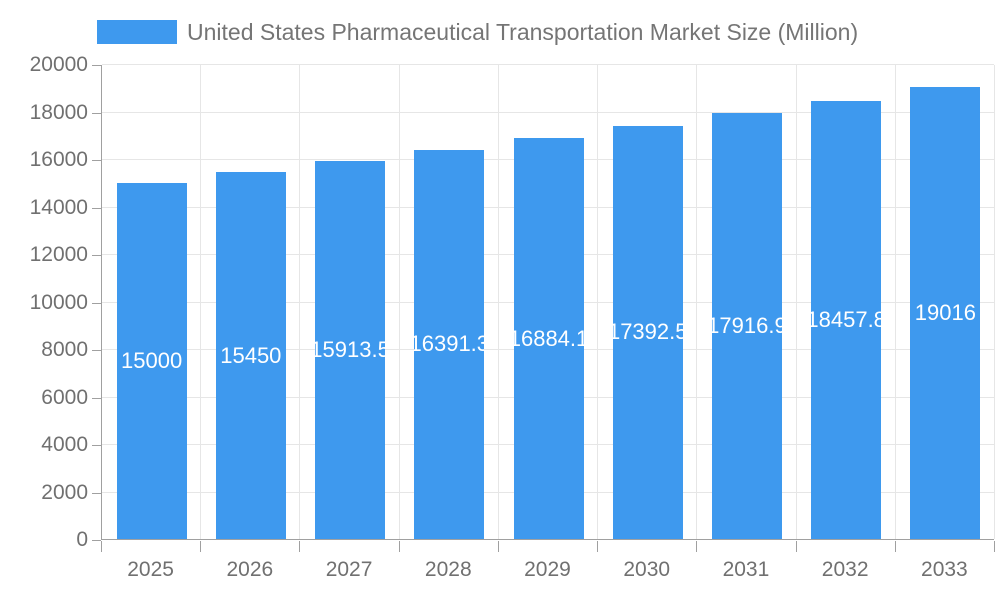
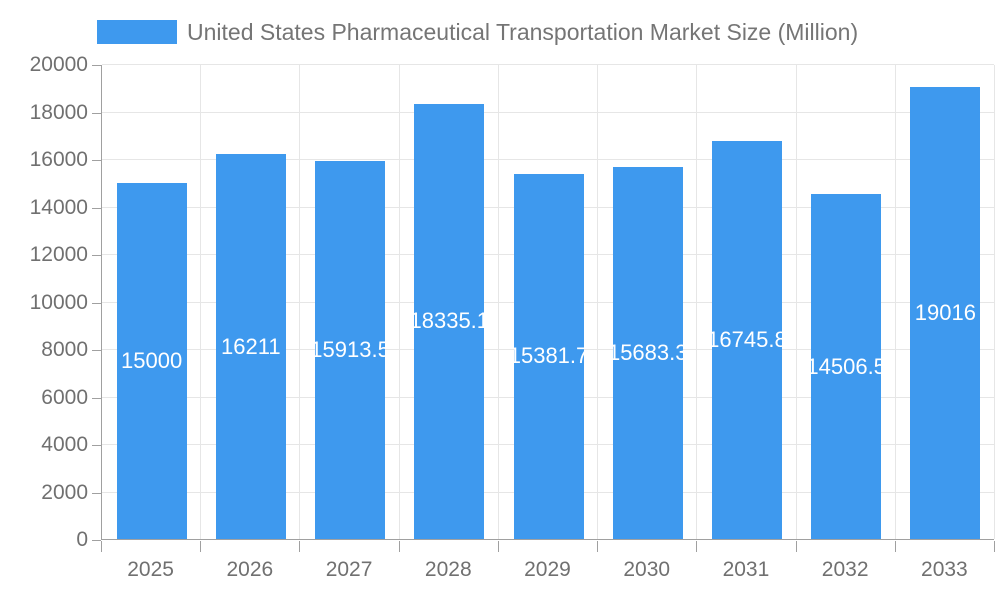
2026: 15450 -> 16211
2028: 16391.3 -> 18335.1
2029: 16884.1 -> 15381.7
2030: 17392.5 -> 15683.3
2031: 17916.9 -> 16745.8
2032: 18457.8 -> 14506.5
